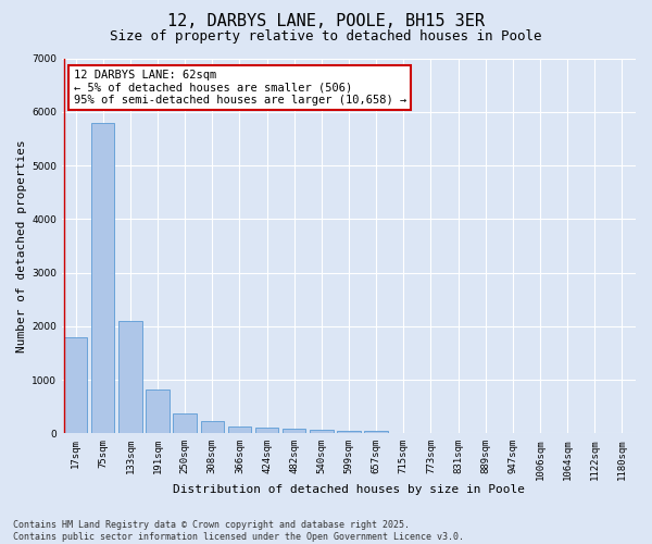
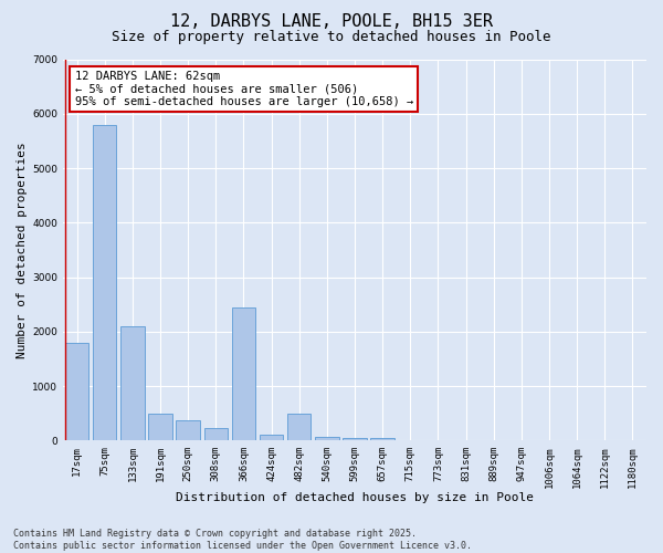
191sqm: 820 -> 500
366sqm: 130 -> 2450
482sqm: 80 -> 500
